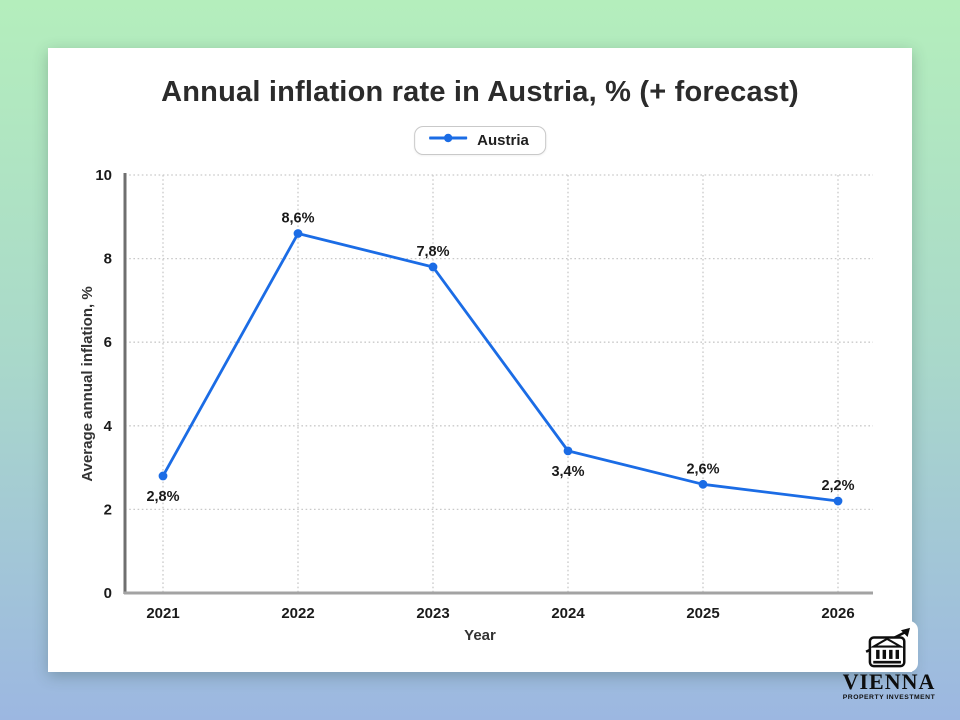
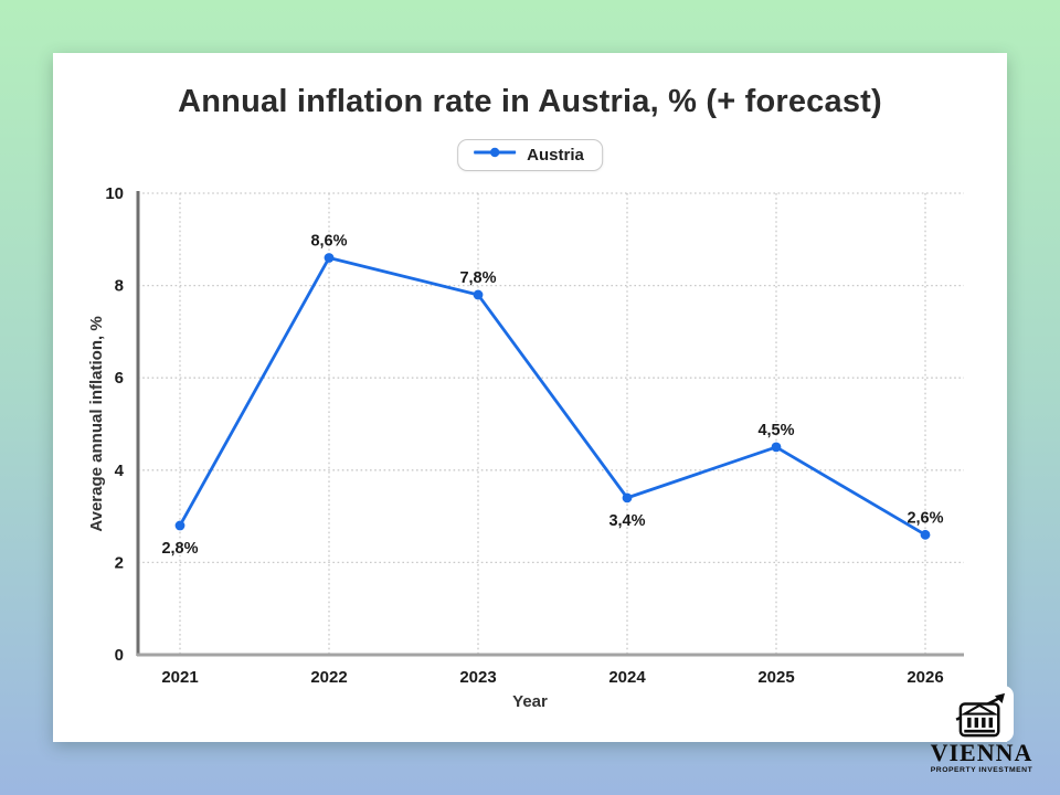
2025: 2,6% -> 4,5%
2026: 2,2% -> 2,6%
